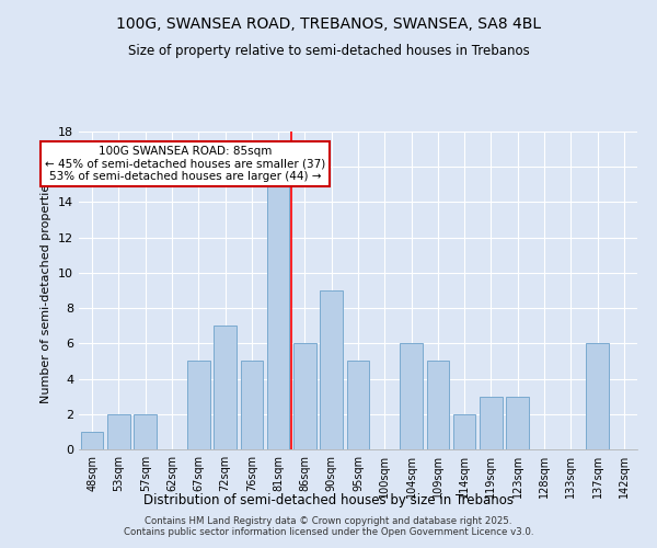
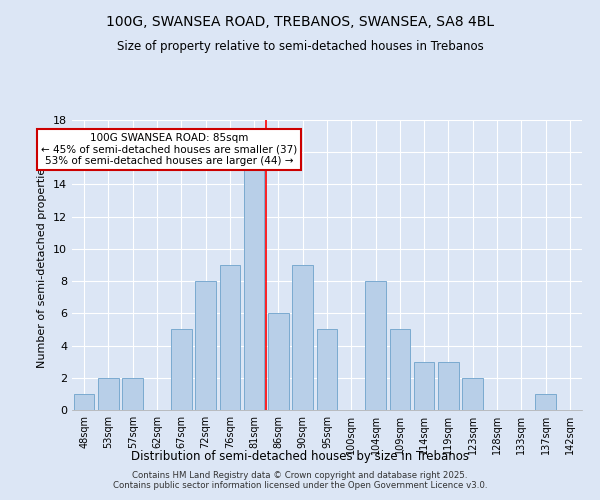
72sqm: 7 -> 8
76sqm: 5 -> 9
104sqm: 6 -> 8
114sqm: 2 -> 3
123sqm: 3 -> 2
137sqm: 6 -> 1
